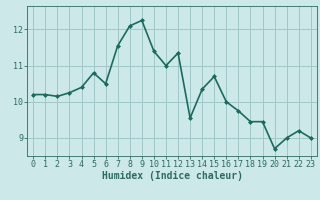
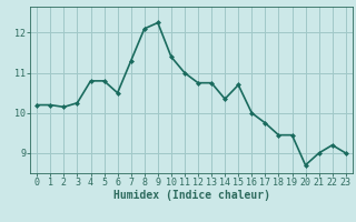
4: 10.40 -> 10.80
7: 11.55 -> 11.30
12: 11.35 -> 10.75
13: 9.55 -> 10.75
